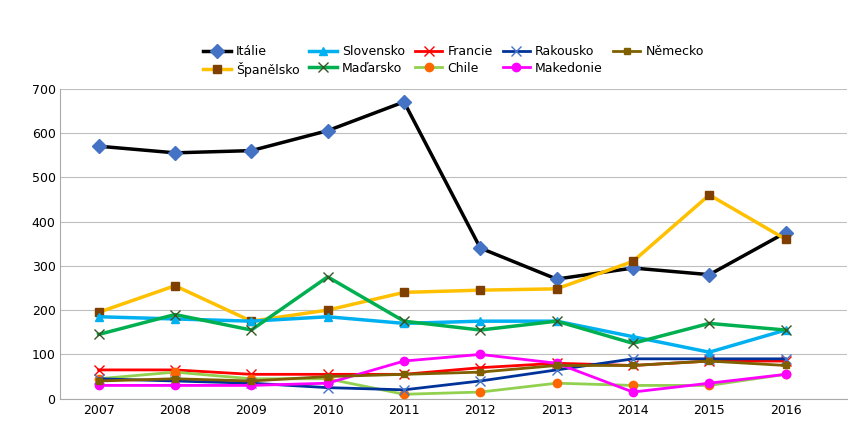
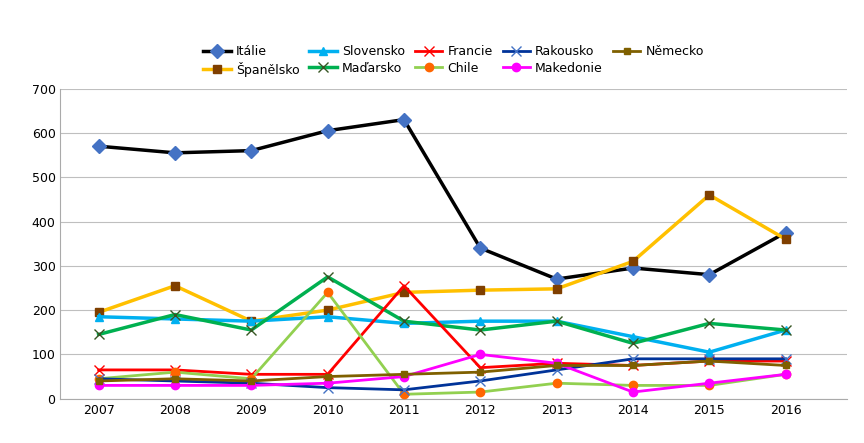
Chile/2010: 45 -> 240
Itálie/2011: 670 -> 630
Francie/2011: 55 -> 255
Makedonie/2011: 85 -> 50
